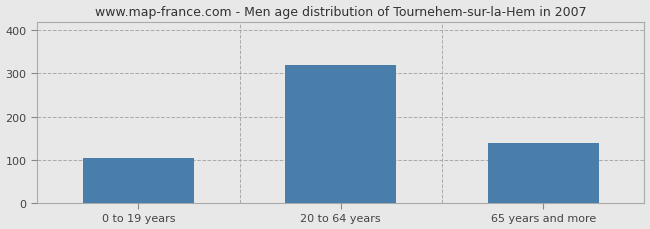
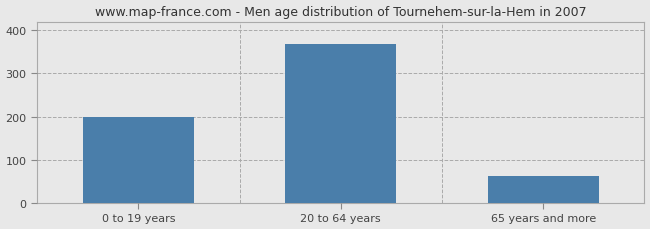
0 to 19 years: 105 -> 200
20 to 64 years: 320 -> 367
65 years and more: 140 -> 63
